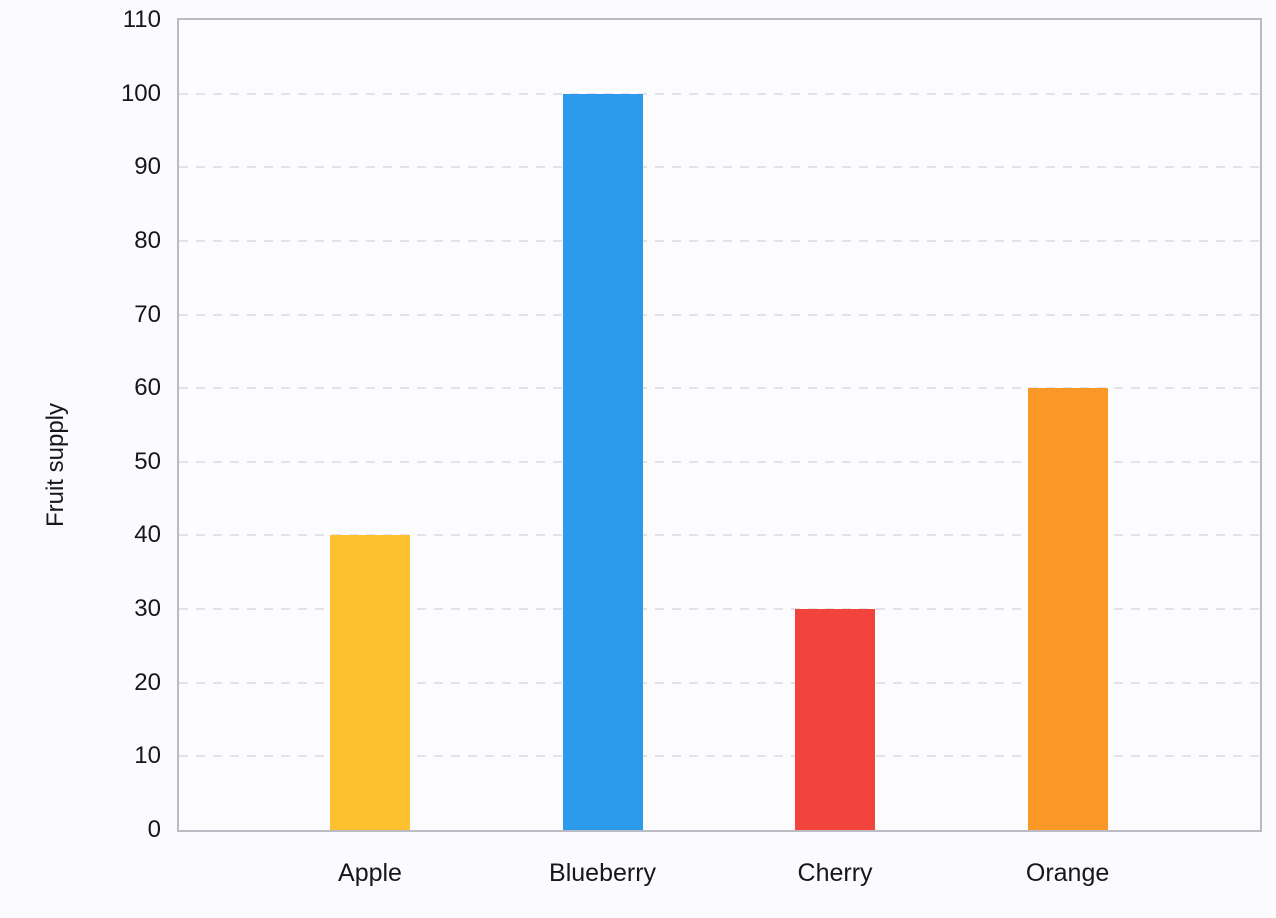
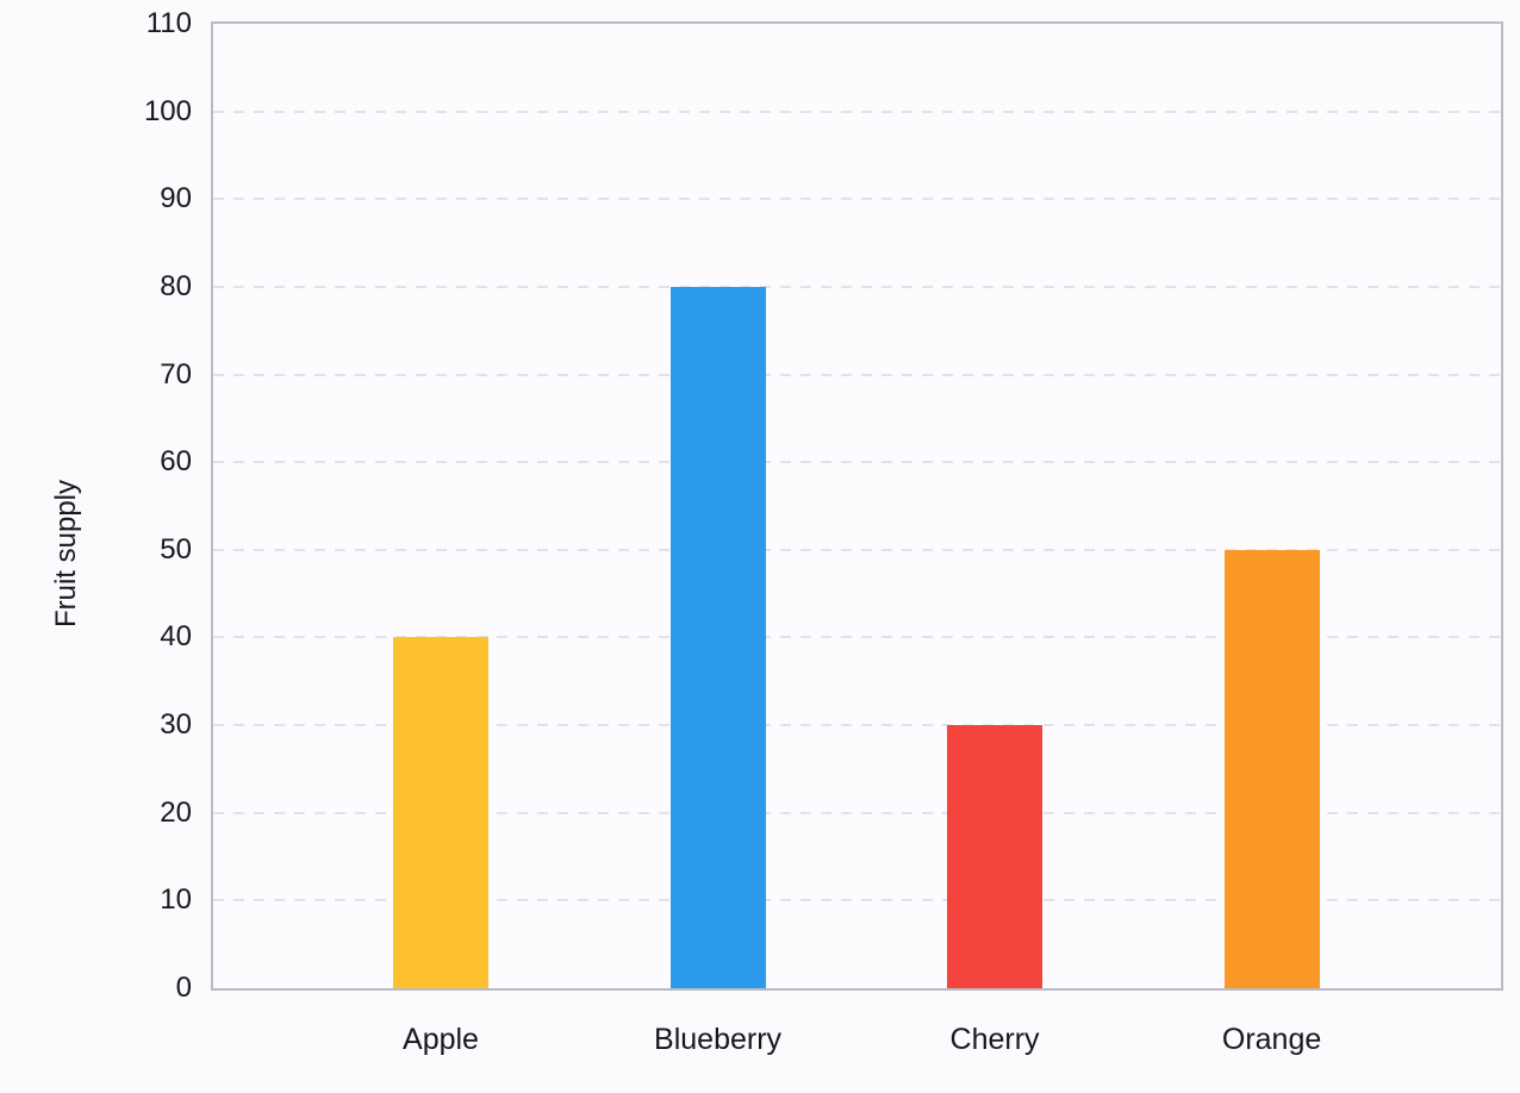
Blueberry: 100 -> 80
Orange: 60 -> 50
